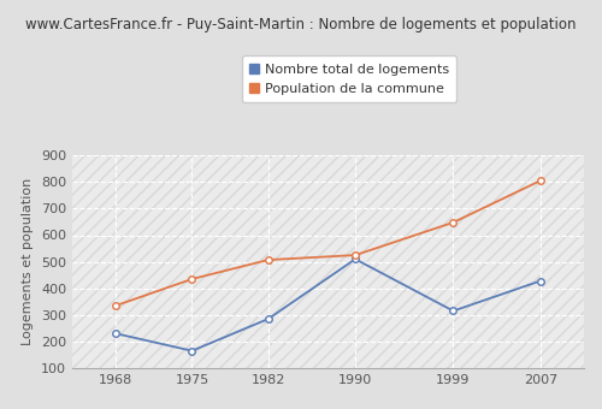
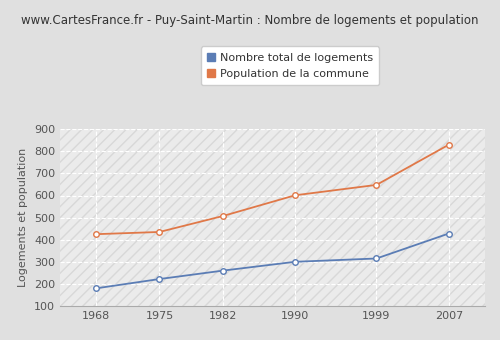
Nombre total de logements/1968: 230 -> 180
Population de la commune/1968: 335 -> 425
Nombre total de logements/1975: 165 -> 222
Nombre total de logements/1982: 285 -> 260
Nombre total de logements/1990: 510 -> 300
Population de la commune/1990: 525 -> 601
Population de la commune/2007: 805 -> 830
